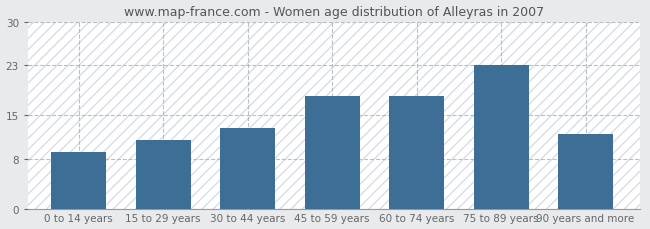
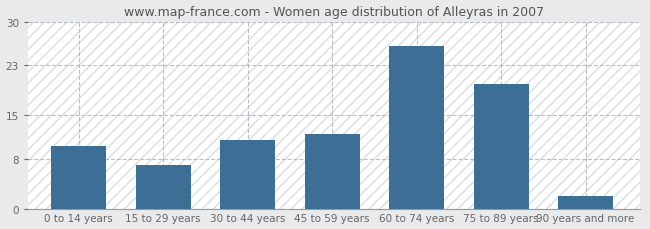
0 to 14 years: 9 -> 10
15 to 29 years: 11 -> 7
30 to 44 years: 13 -> 11
45 to 59 years: 18 -> 12
60 to 74 years: 18 -> 26
75 to 89 years: 23 -> 20
90 years and more: 12 -> 2
